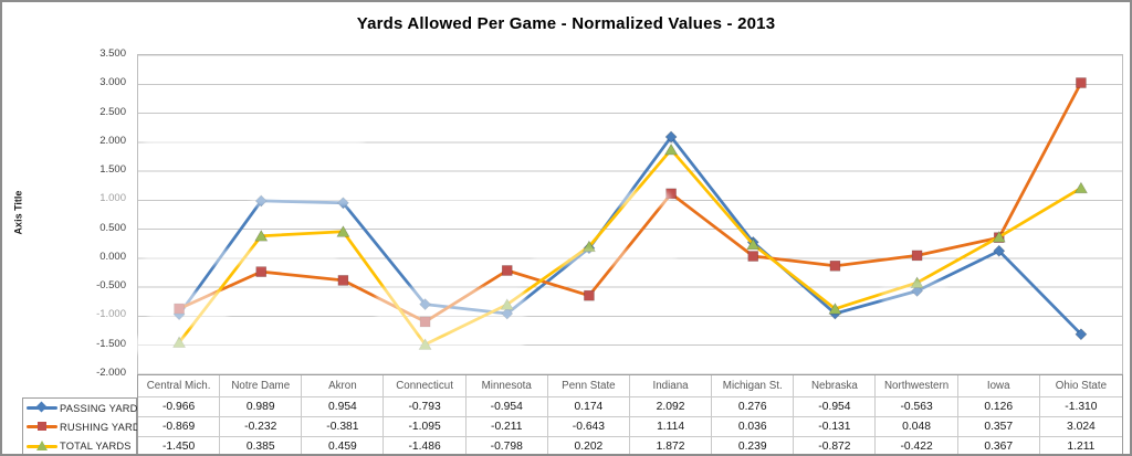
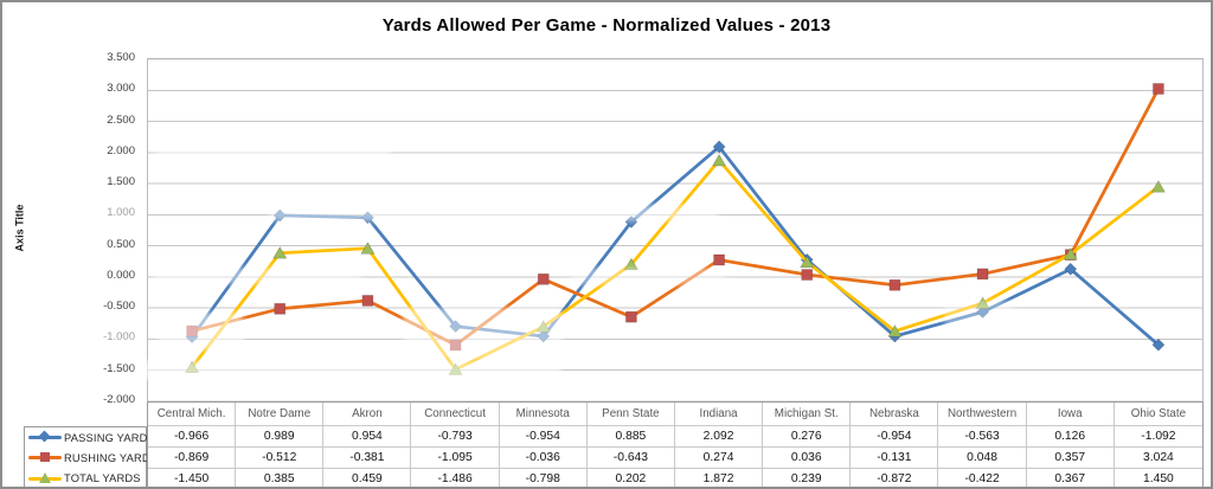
RUSHING YARDS/Notre Dame: -0.232 -> -0.512
RUSHING YARDS/Minnesota: -0.211 -> -0.036
PASSING YARDS/Penn State: 0.174 -> 0.885
RUSHING YARDS/Indiana: 1.114 -> 0.274
PASSING YARDS/Ohio State: -1.310 -> -1.092
TOTAL YARDS/Ohio State: 1.211 -> 1.450
